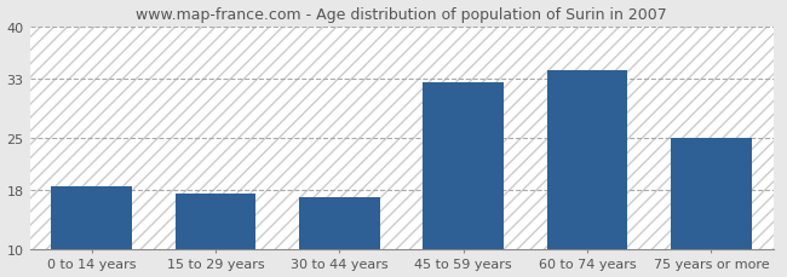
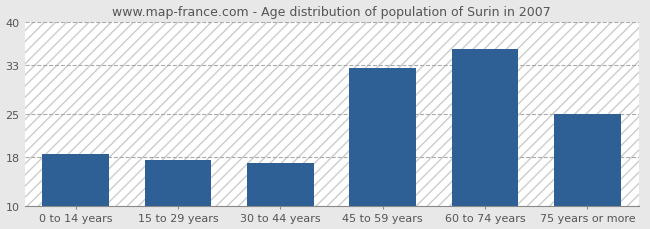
60 to 74 years: 34.0 -> 35.5
